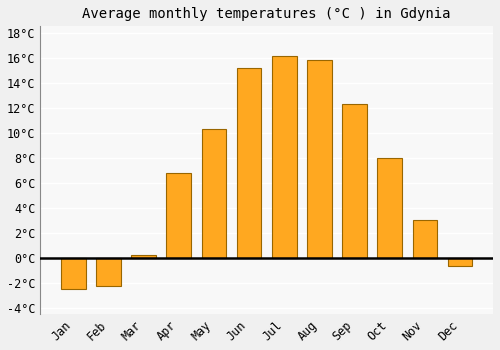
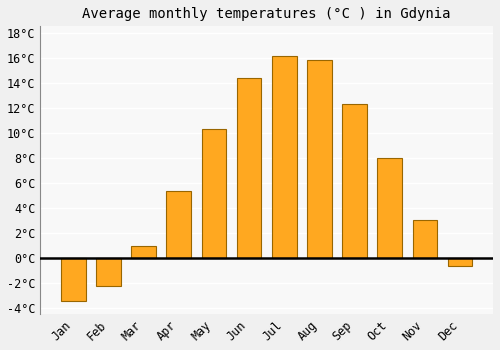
Jan: -2.5°C -> -3.5°C
Mar: 0.2°C -> 0.9°C
Apr: 6.8°C -> 5.3°C
Jun: 15.2°C -> 14.4°C
